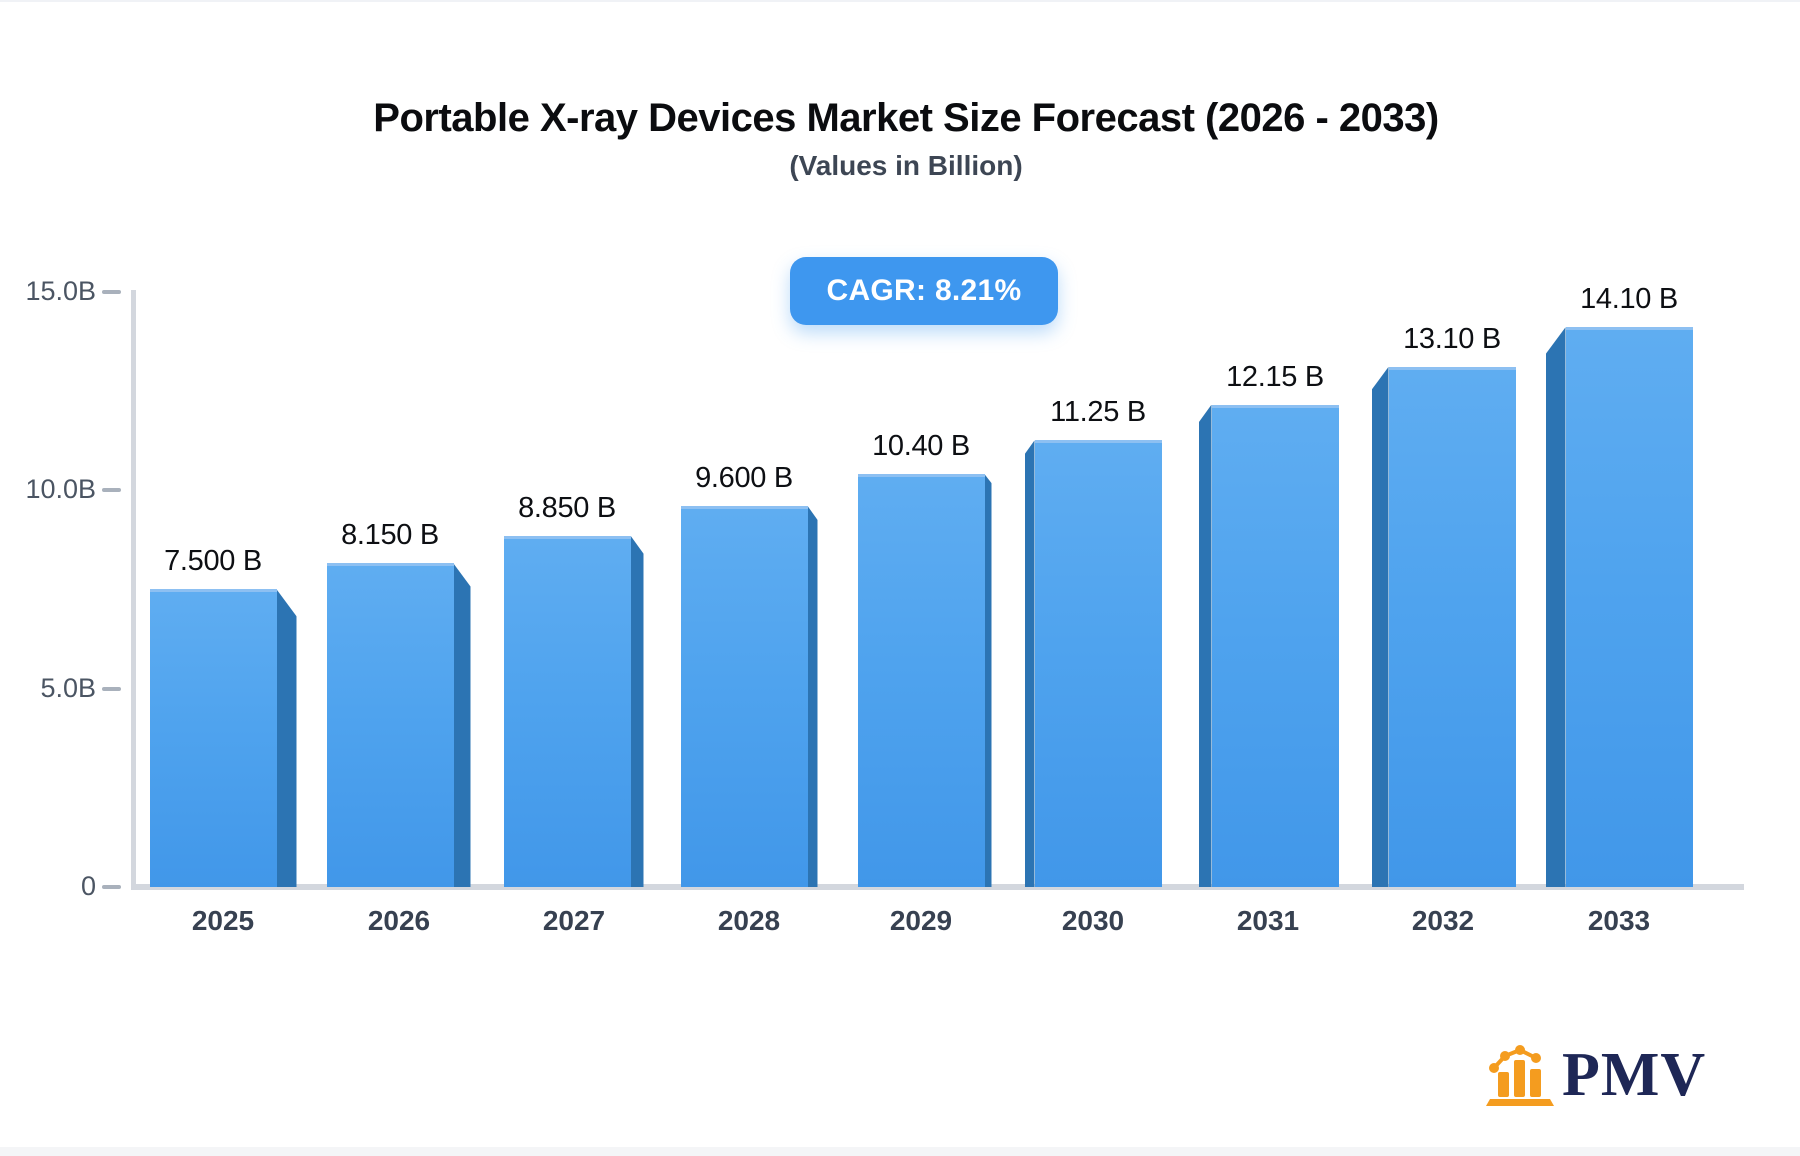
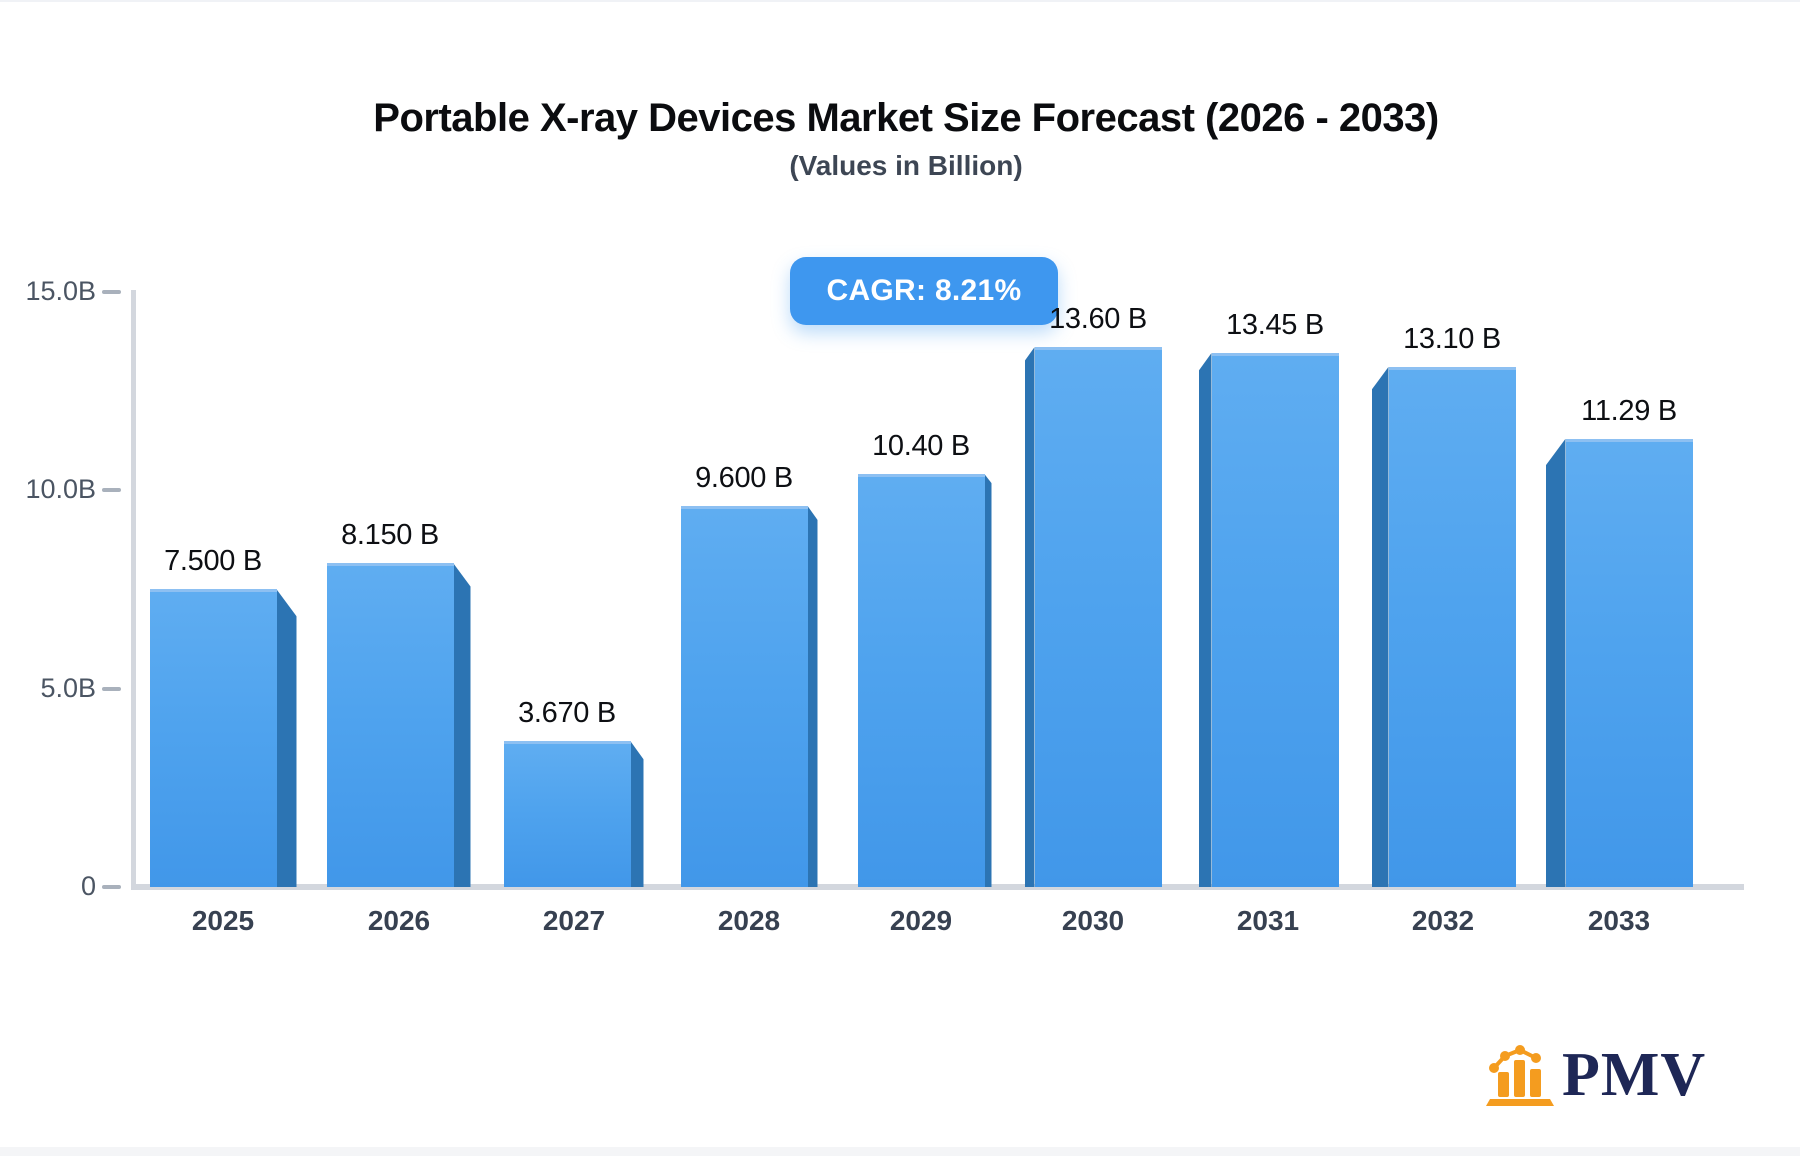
2027: 8.850 -> 3.670
2030: 11.25 -> 13.60
2031: 12.15 -> 13.45
2033: 14.10 -> 11.29
